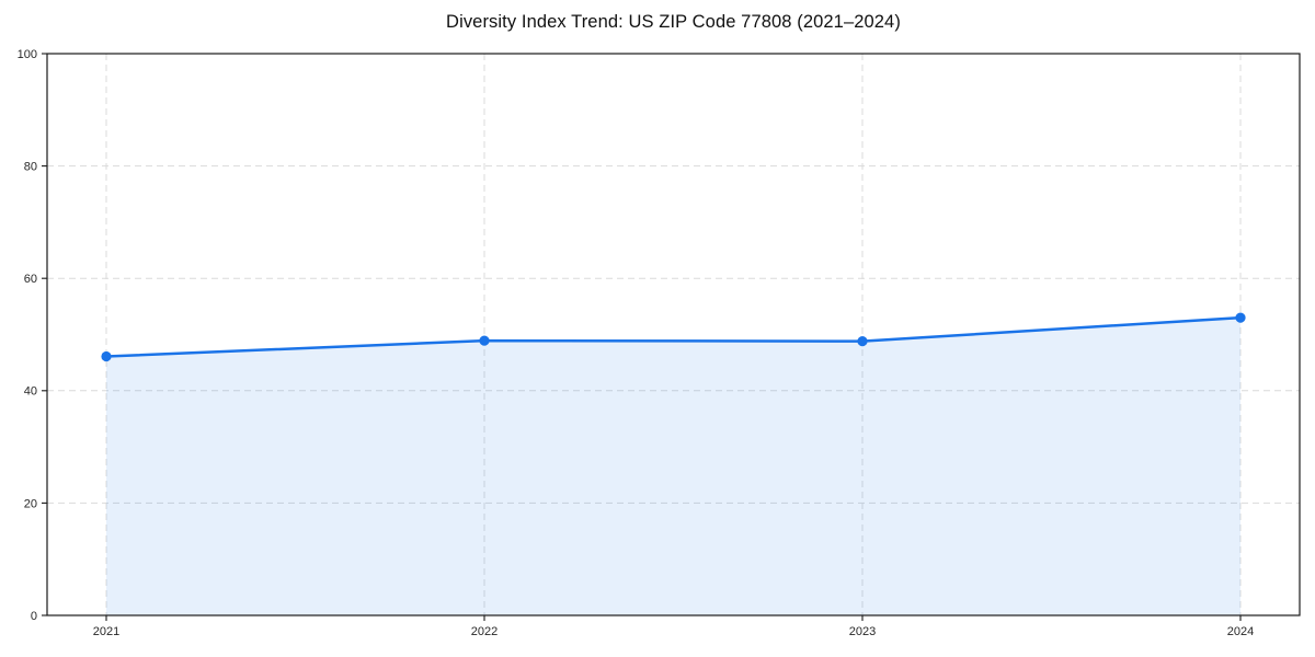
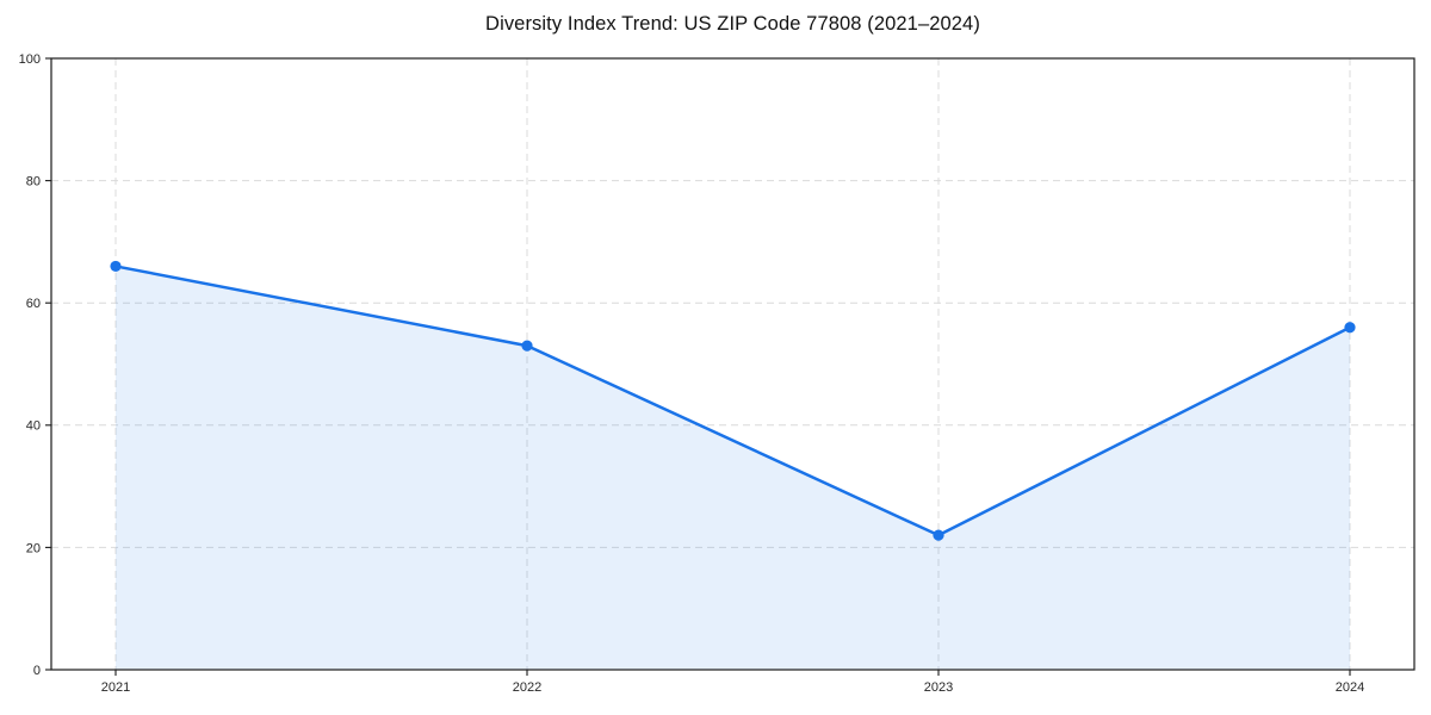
2021: 46 -> 66
2022: 49 -> 53
2023: 49 -> 22
2024: 53 -> 56
